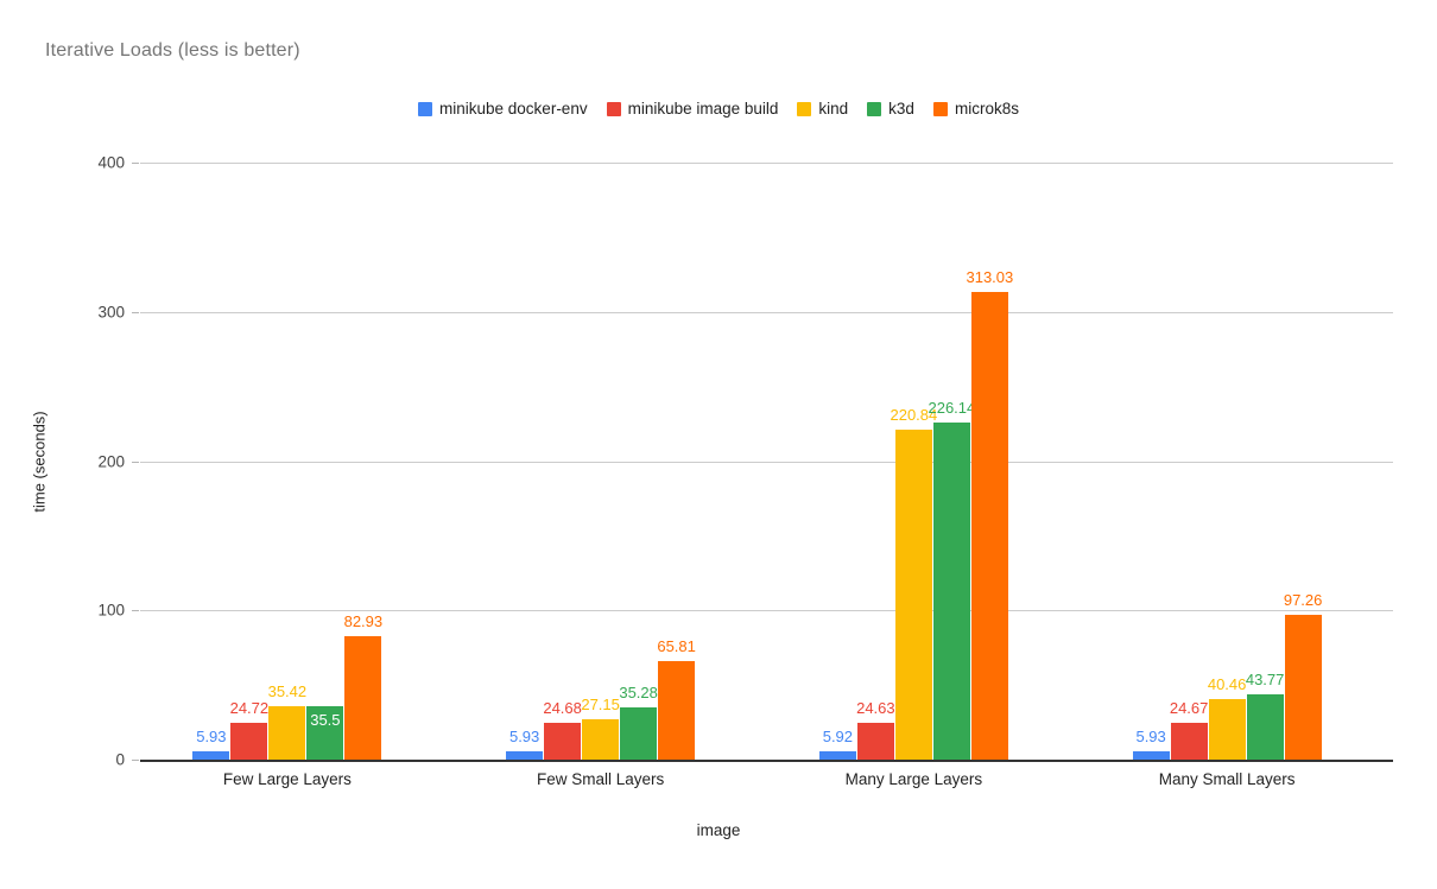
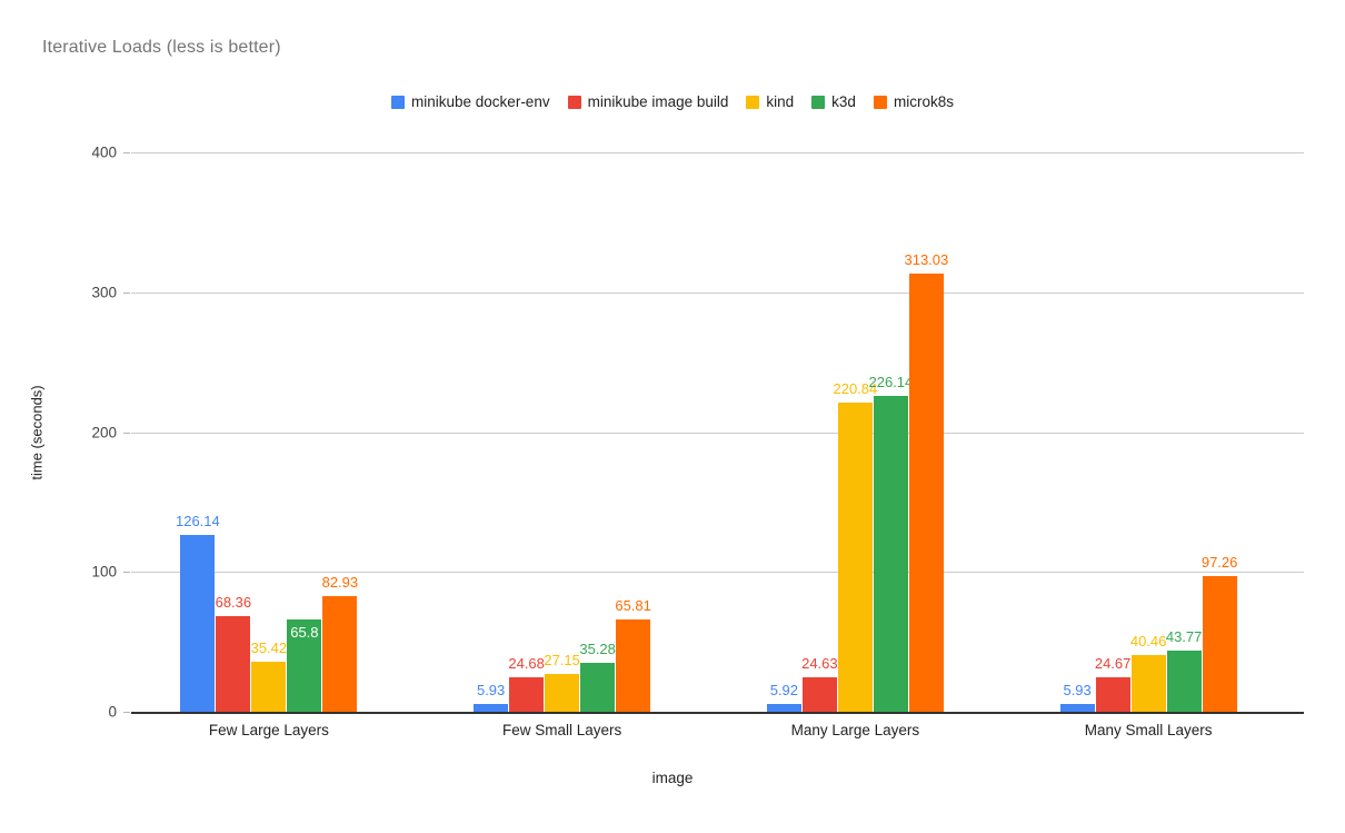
minikube docker-env/Few Large Layers: 5.93 -> 126.14
minikube image build/Few Large Layers: 24.72 -> 68.36
k3d/Few Large Layers: 35.5 -> 65.8
